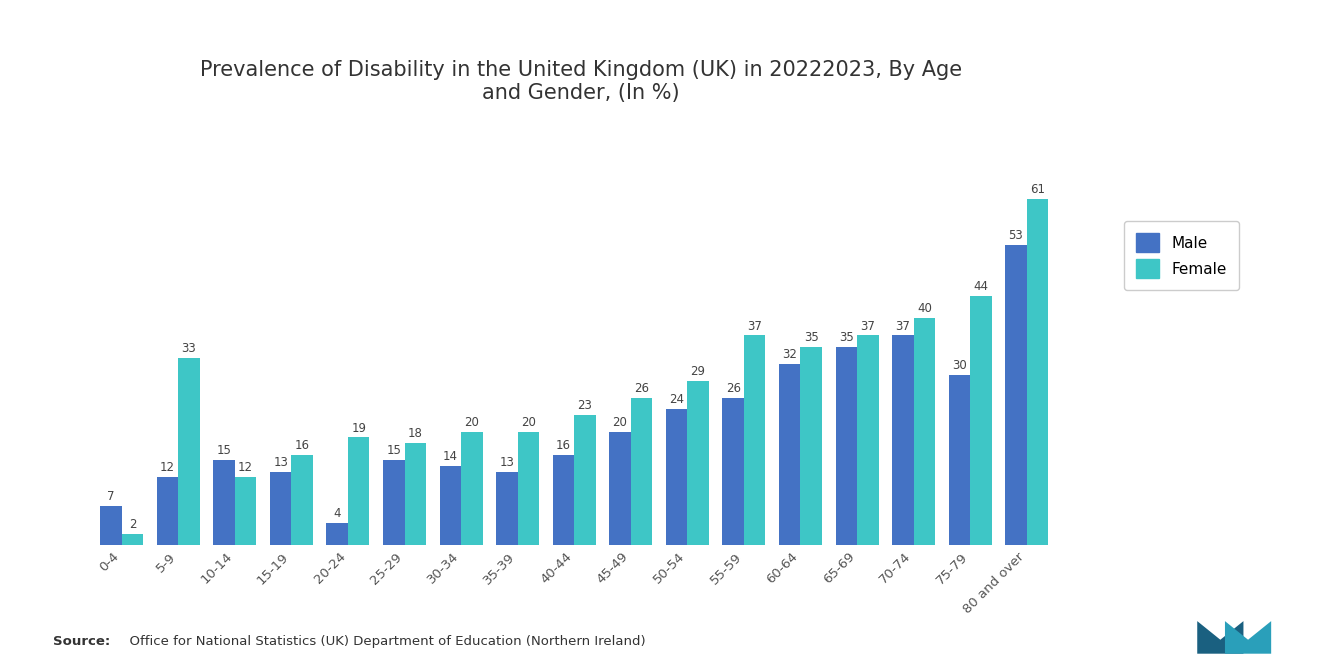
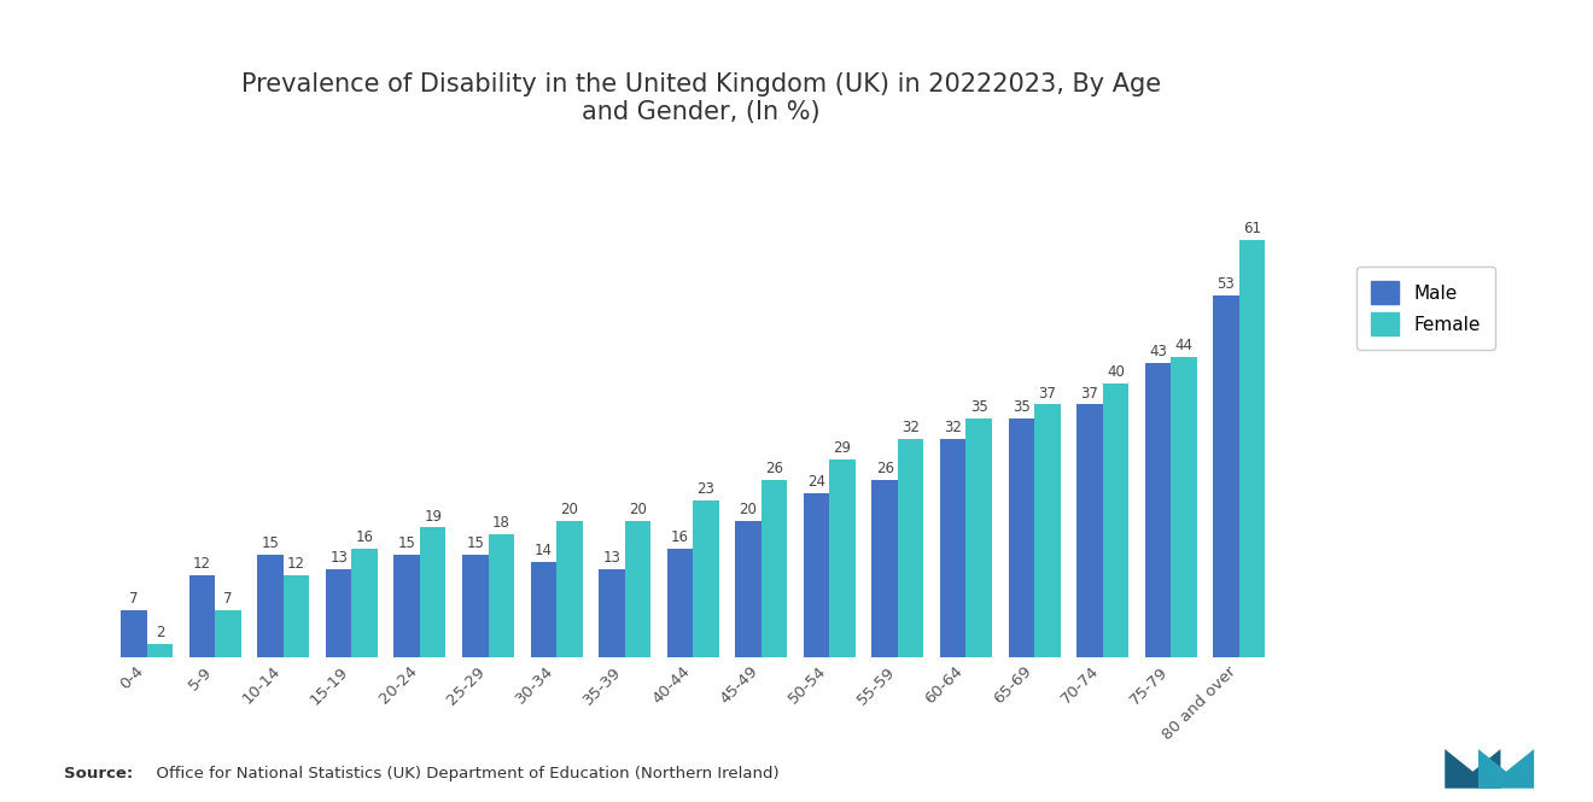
Female/5-9: 33 -> 7
Male/20-24: 4 -> 15
Female/55-59: 37 -> 32
Male/75-79: 30 -> 43
